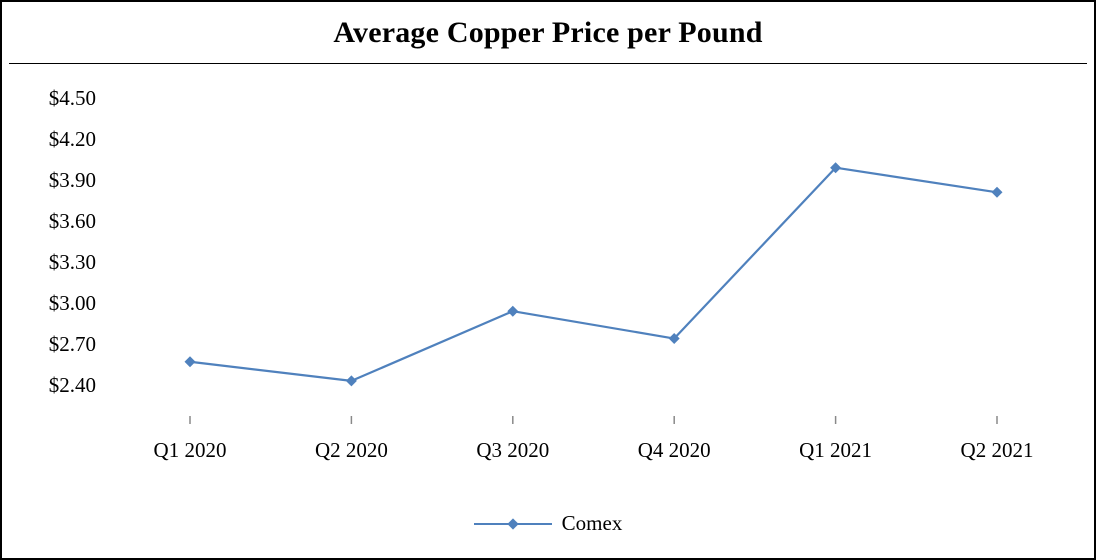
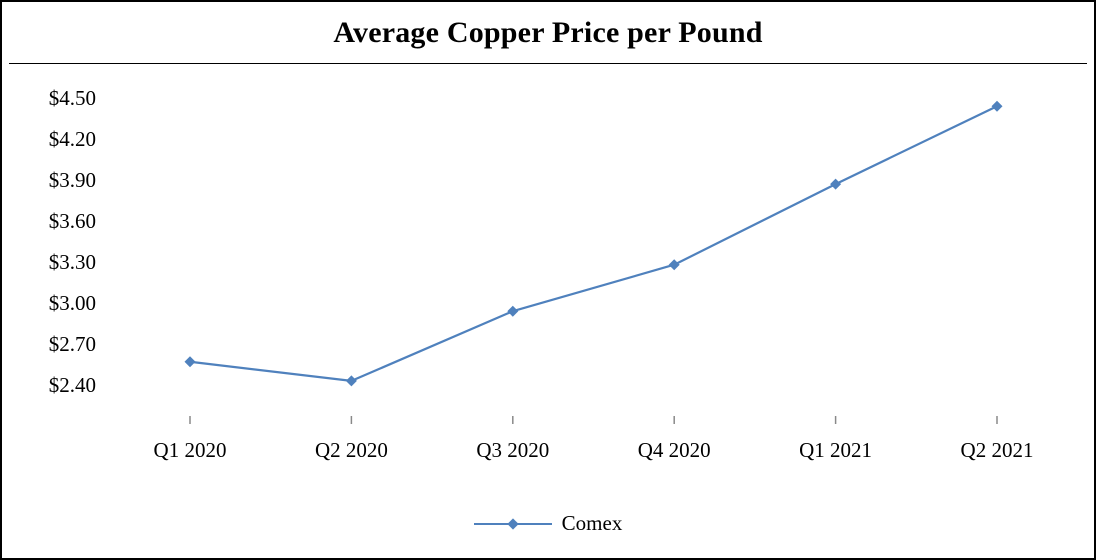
Q4 2020: $2.74 -> $3.28
Q1 2021: $3.99 -> $3.87
Q2 2021: $3.81 -> $4.44
